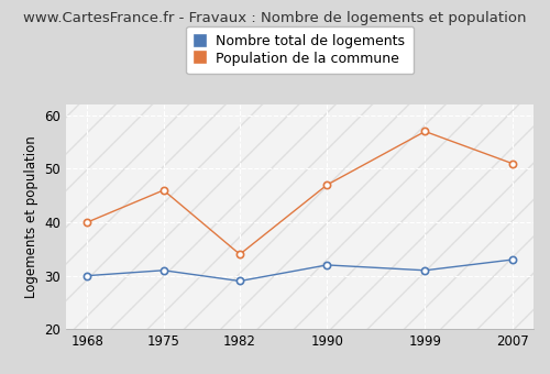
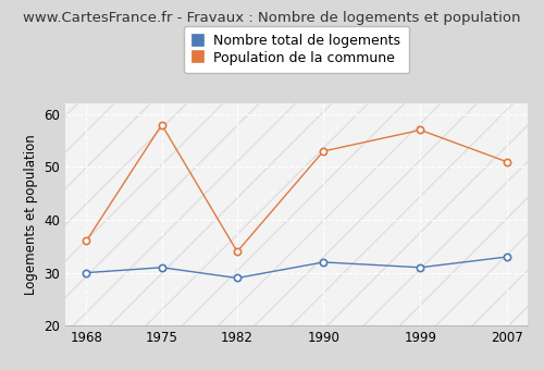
Population de la commune/1968: 40 -> 36
Population de la commune/1975: 46 -> 58
Population de la commune/1990: 47 -> 53
